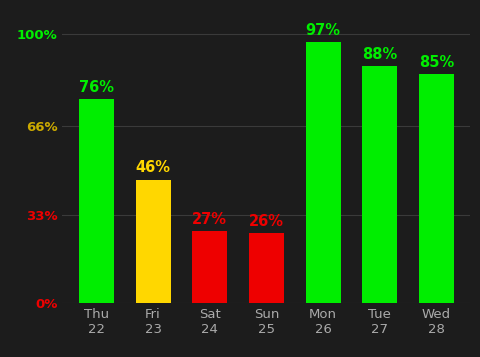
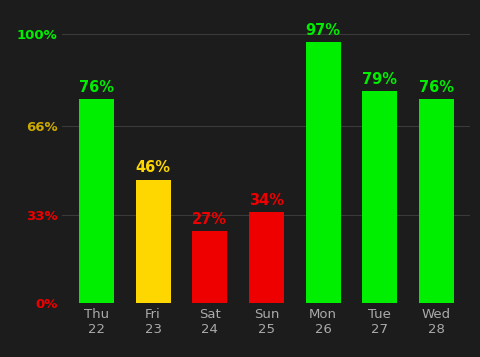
Sun 25: 26% -> 34%
Tue 27: 88% -> 79%
Wed 28: 85% -> 76%
